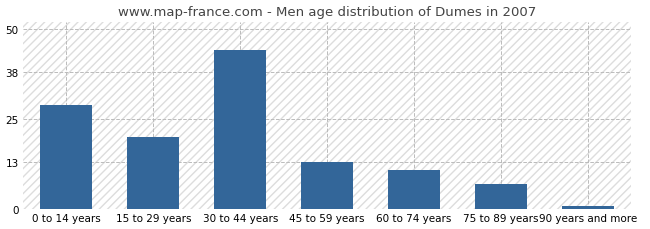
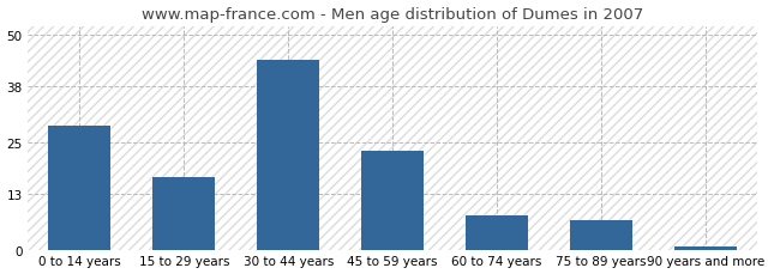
15 to 29 years: 20 -> 17
45 to 59 years: 13 -> 23
60 to 74 years: 11 -> 8
